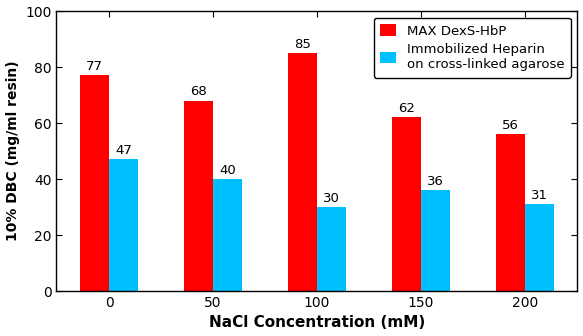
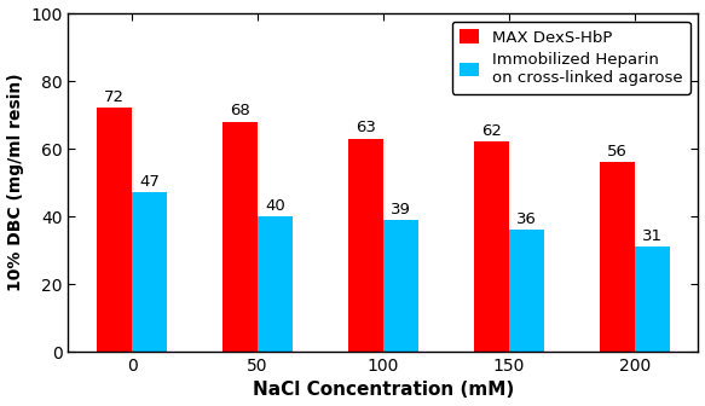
MAX DexS-HbP/0: 77 -> 72
MAX DexS-HbP/100: 85 -> 63
Immobilized Heparin on cross-linked agarose/100: 30 -> 39
